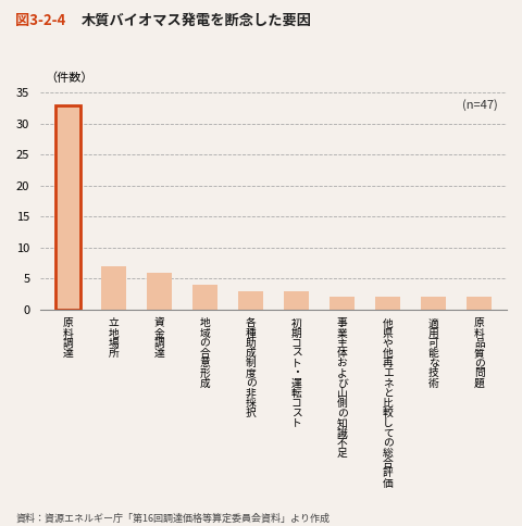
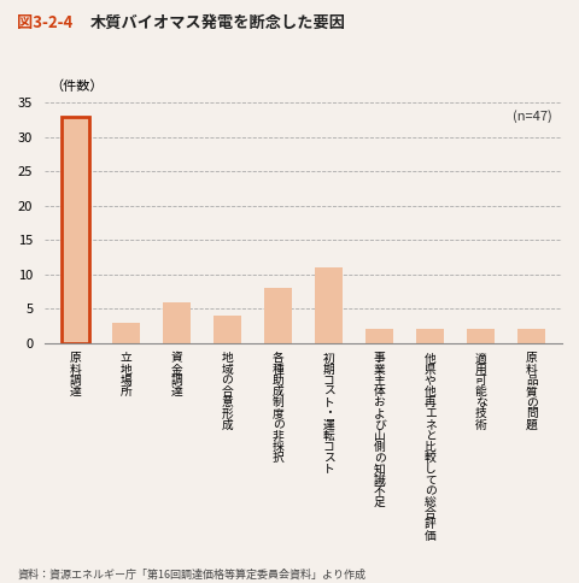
立 地 場 所: 7 -> 3
各 種 助 成 制 度 の 非 採 択: 3 -> 8
初 期 コ ス ト ・ 運 転 コ ス ト: 3 -> 11
